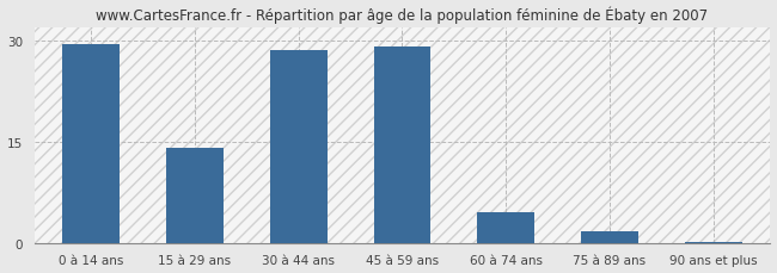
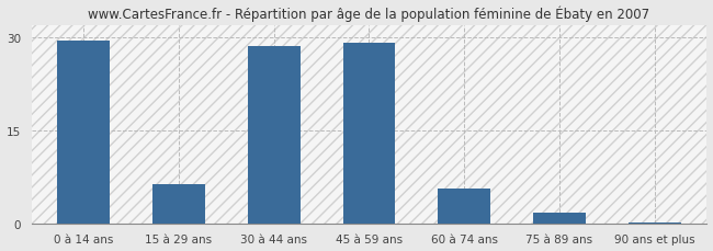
15 à 29 ans: 14.2 -> 6.4
60 à 74 ans: 4.5 -> 5.6
